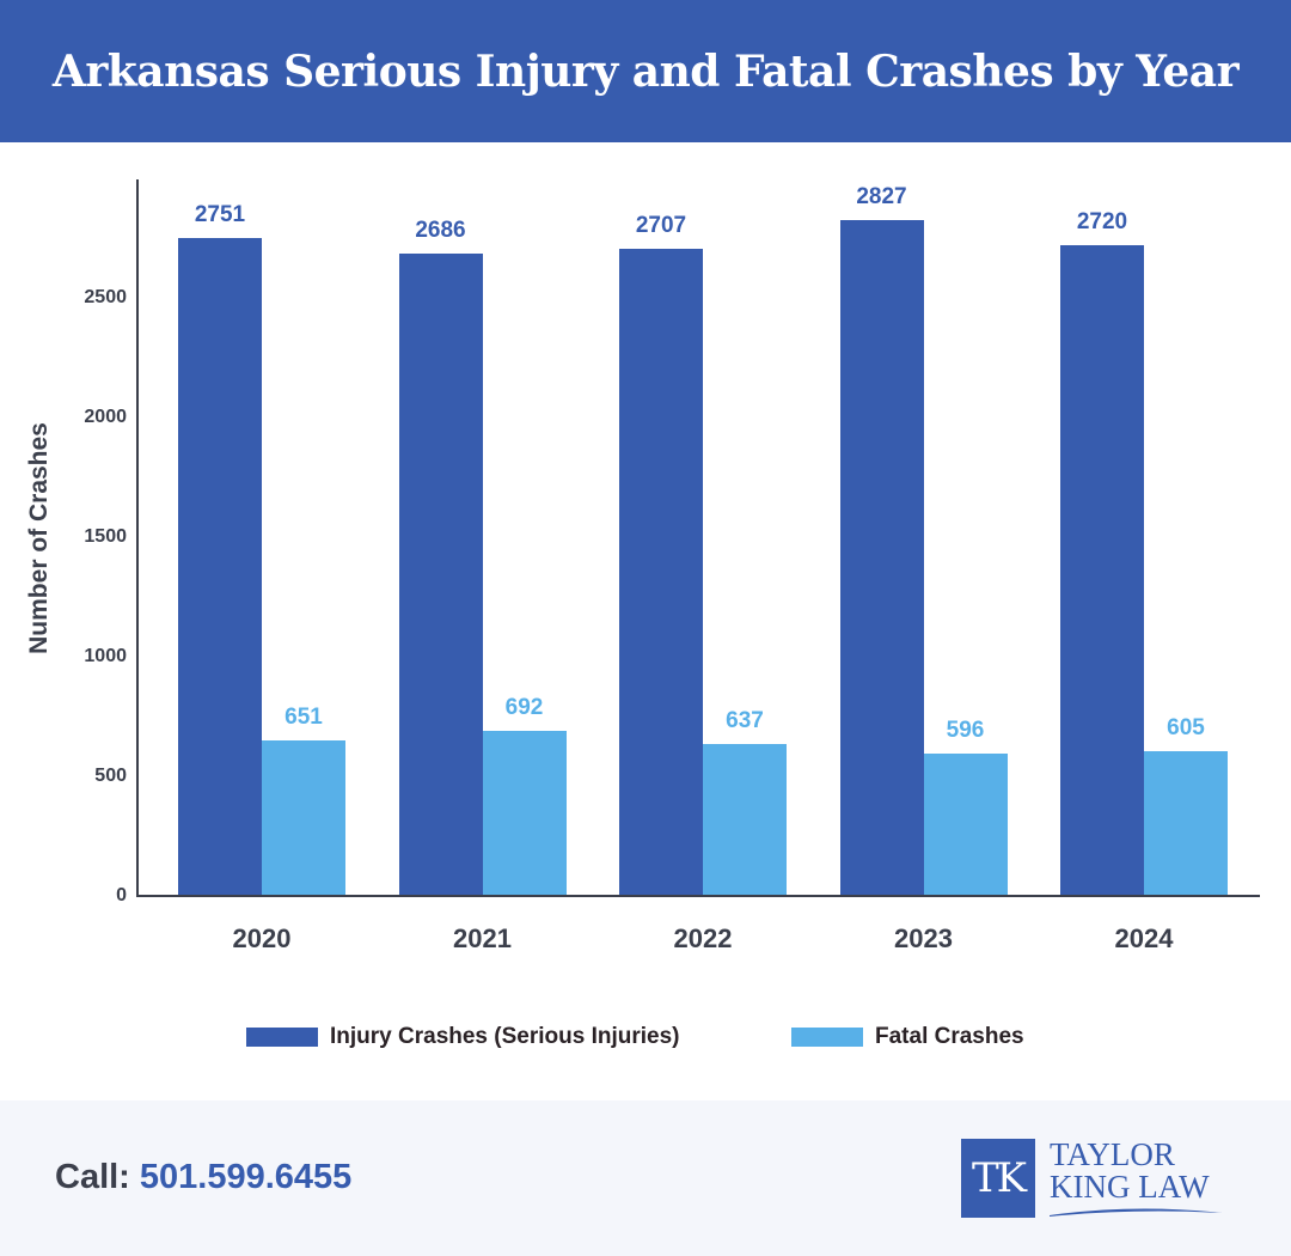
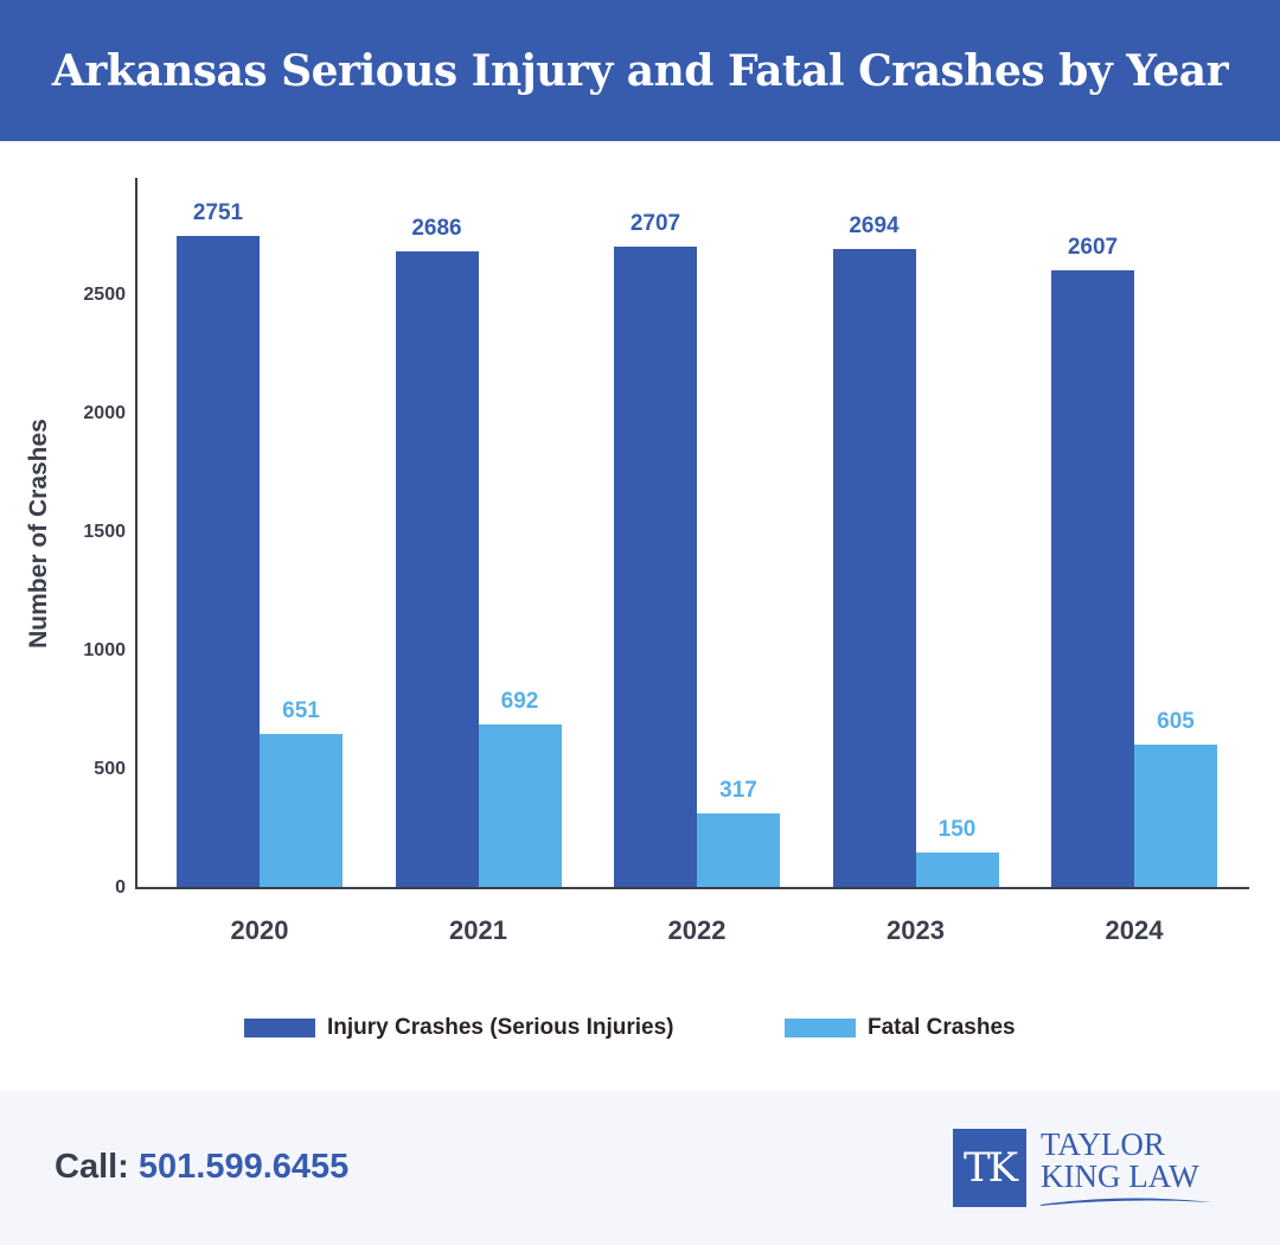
Fatal Crashes/2022: 637 -> 317
Injury Crashes (Serious Injuries)/2023: 2827 -> 2694
Fatal Crashes/2023: 596 -> 150
Injury Crashes (Serious Injuries)/2024: 2720 -> 2607
